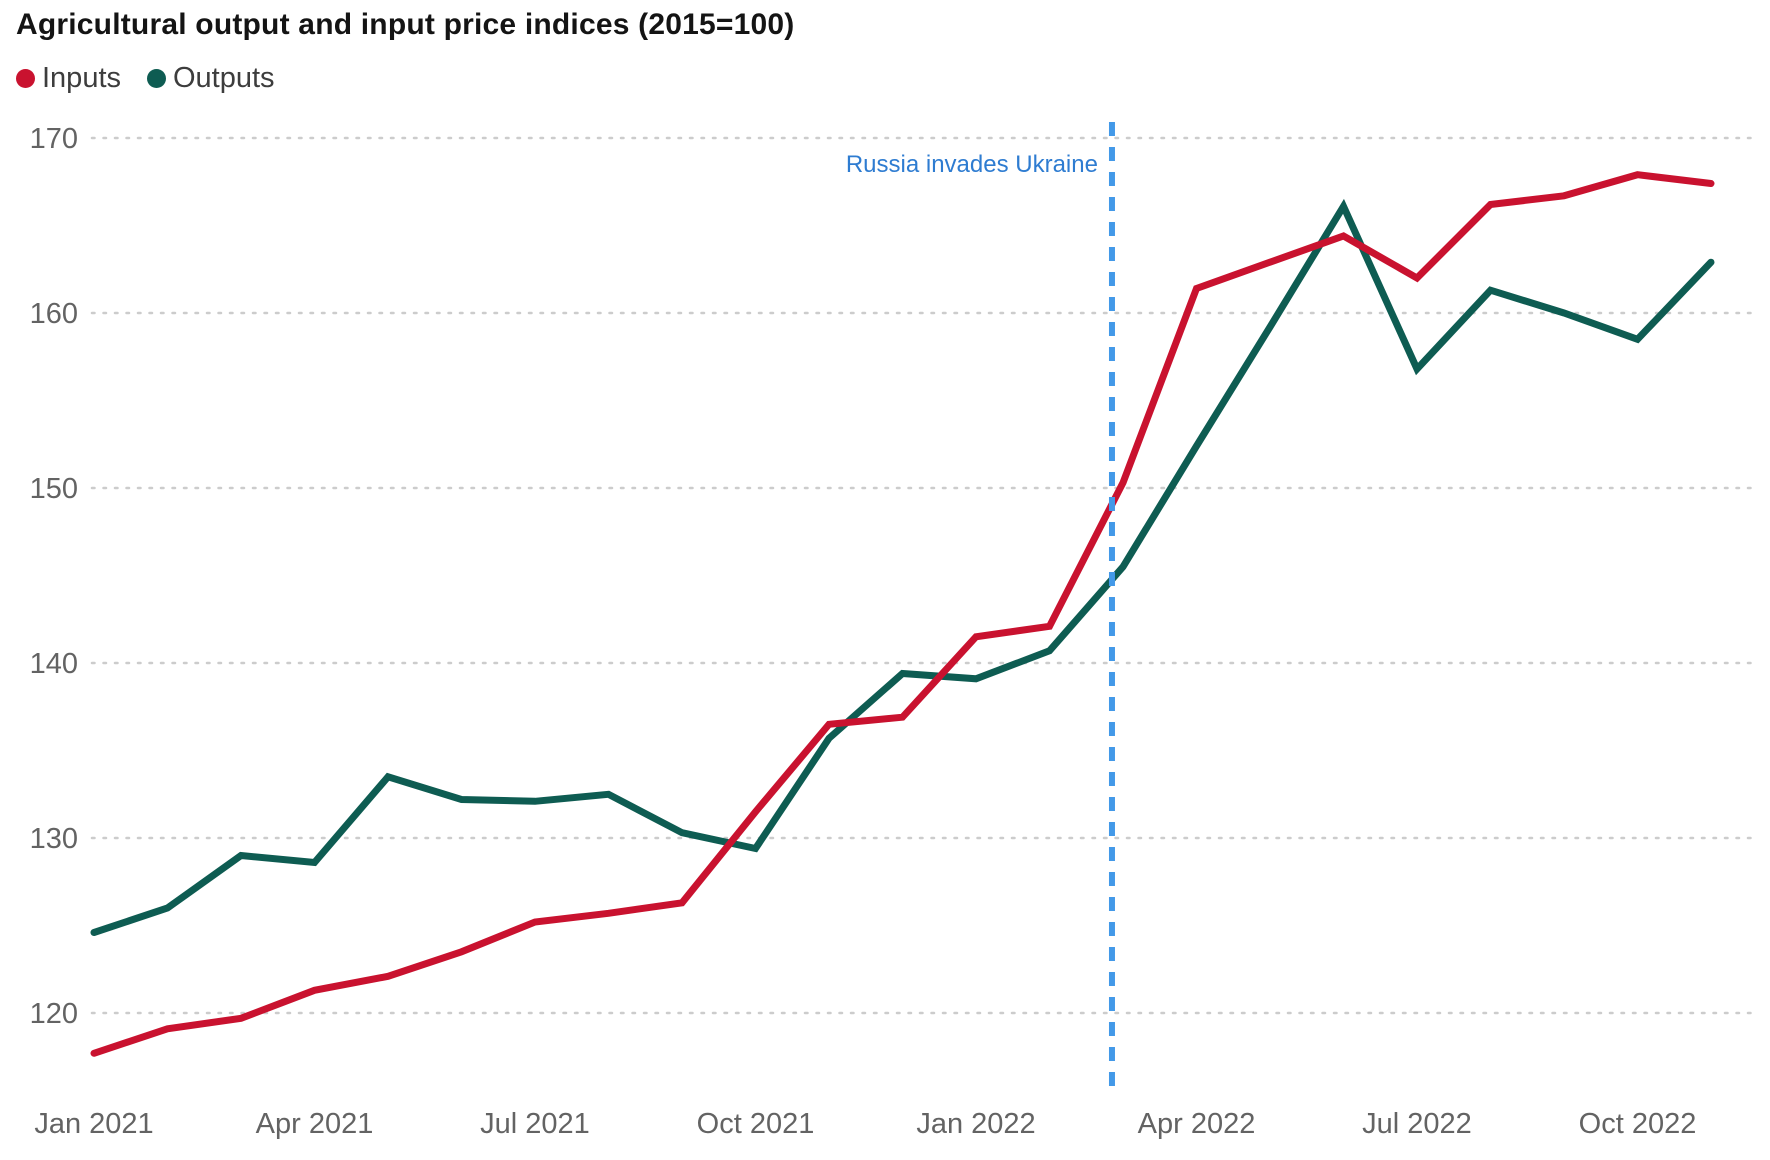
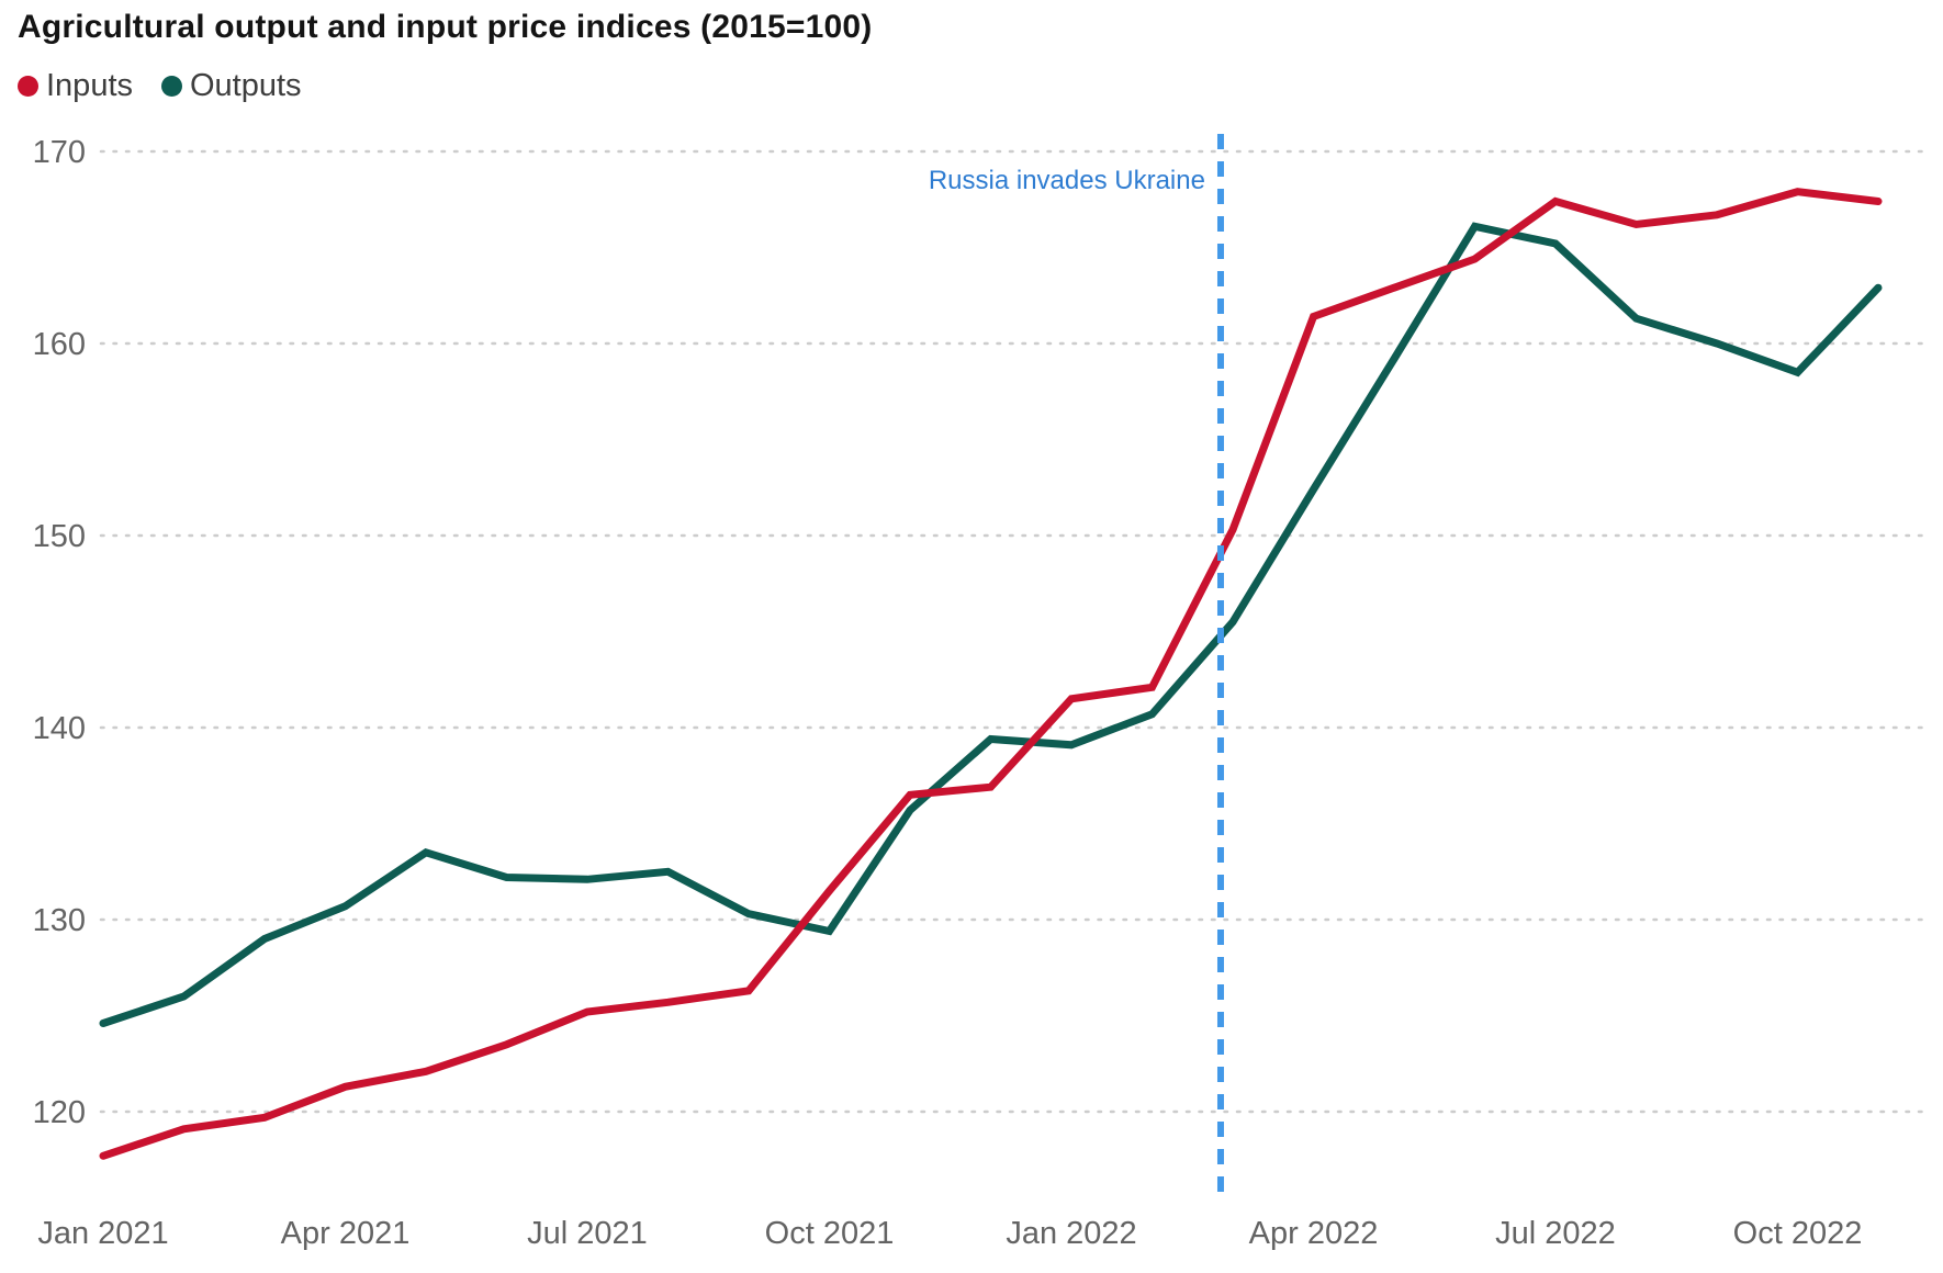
Outputs/Apr 2021: 128.6 -> 130.7
Outputs/Jul 2022: 156.8 -> 165.2
Inputs/Jul 2022: 162.0 -> 167.4
